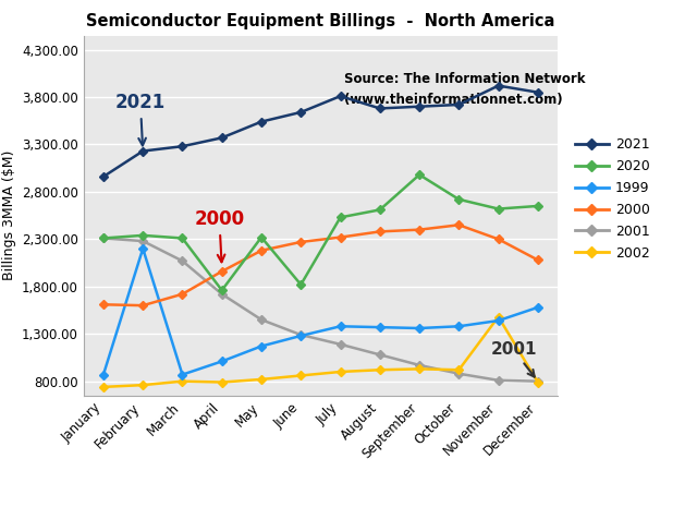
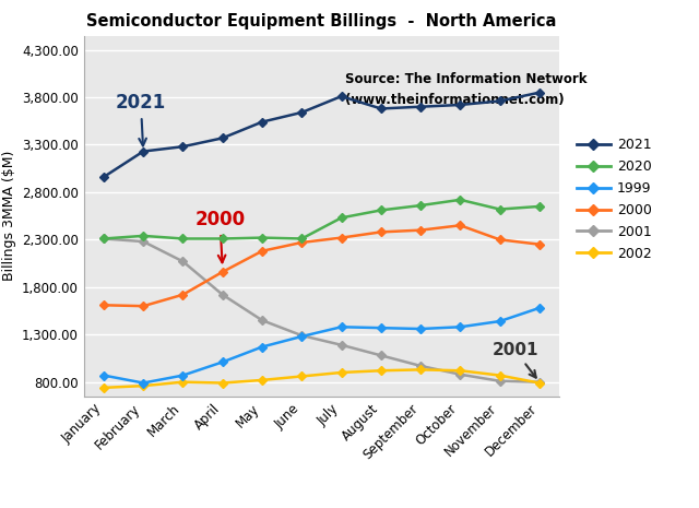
1999/February: 2,200 -> 790
2020/April: 1,760 -> 2,310
2020/June: 1,820 -> 2,310
2020/September: 2,980 -> 2,660
2021/November: 3,920 -> 3,760
2002/November: 1,480 -> 870
2000/December: 2,080 -> 2,250
